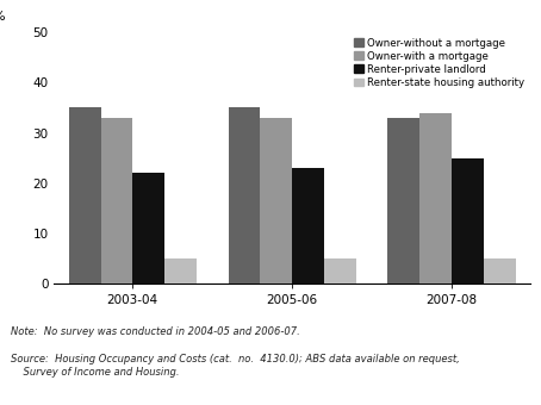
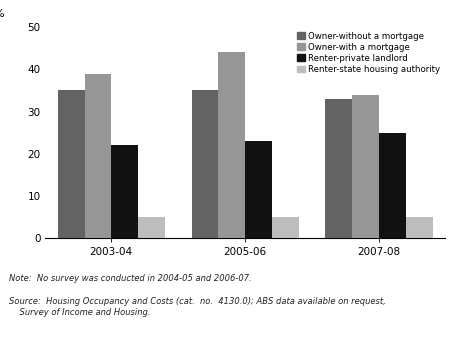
Owner-with a mortgage/2003-04: 33 -> 39
Owner-with a mortgage/2005-06: 33 -> 44
